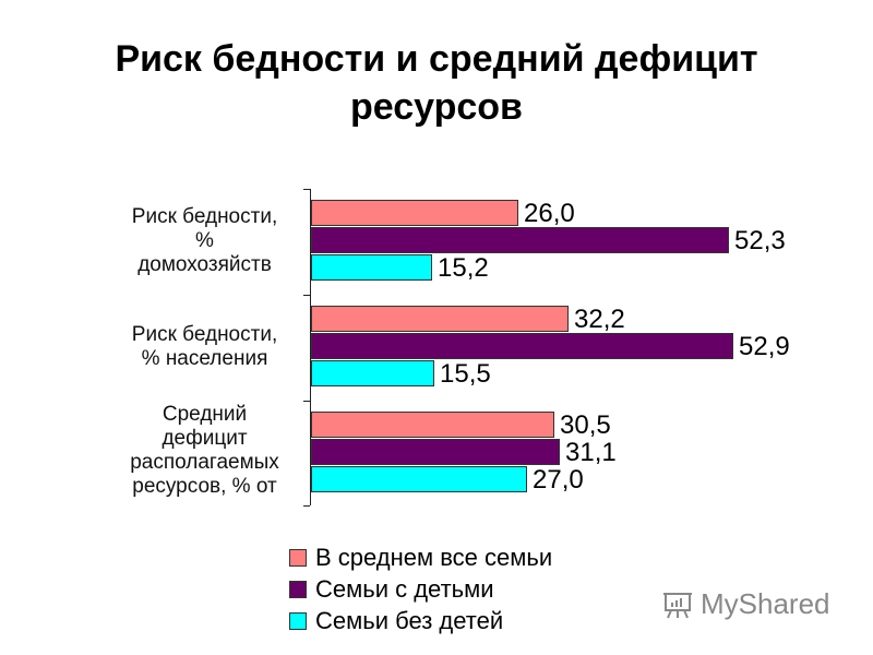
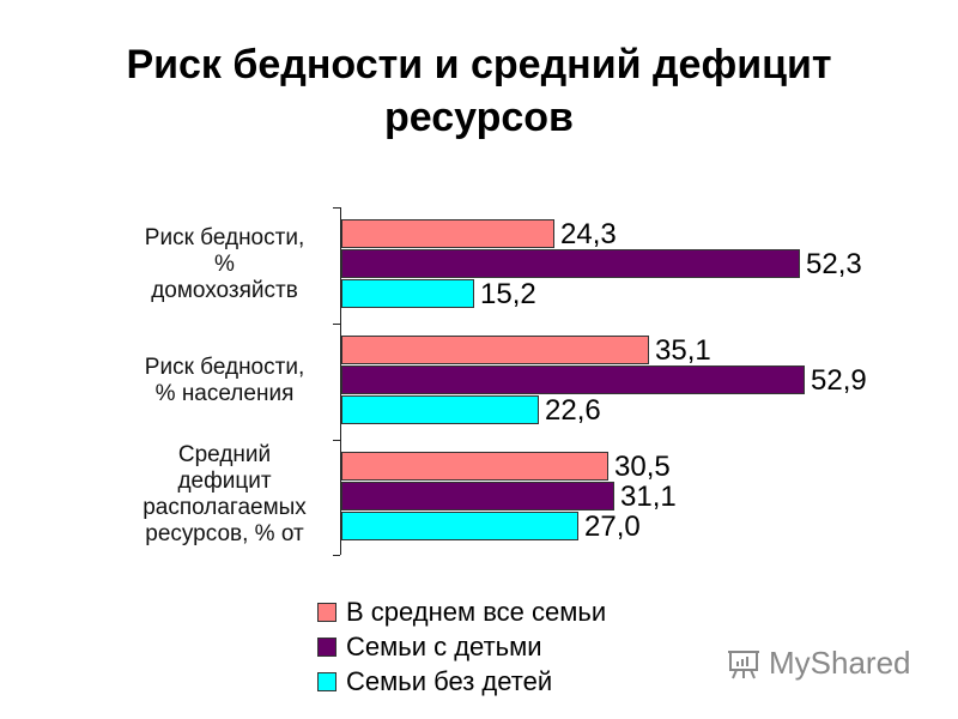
В среднем все семьи/Риск бедности, % домохозяйств: 26,0 -> 24,3
В среднем все семьи/Риск бедности, % населения: 32,2 -> 35,1
Семьи без детей/Риск бедности, % населения: 15,5 -> 22,6
